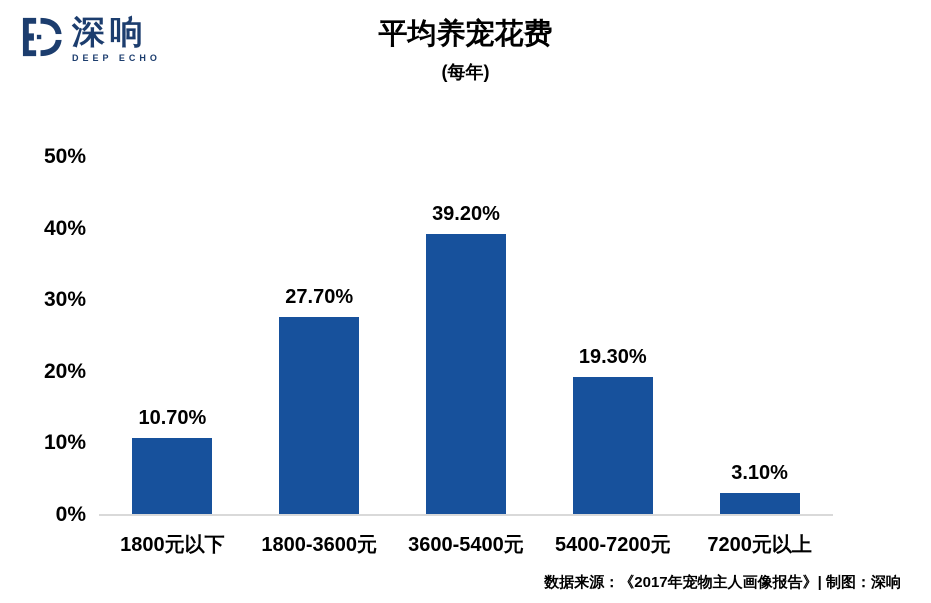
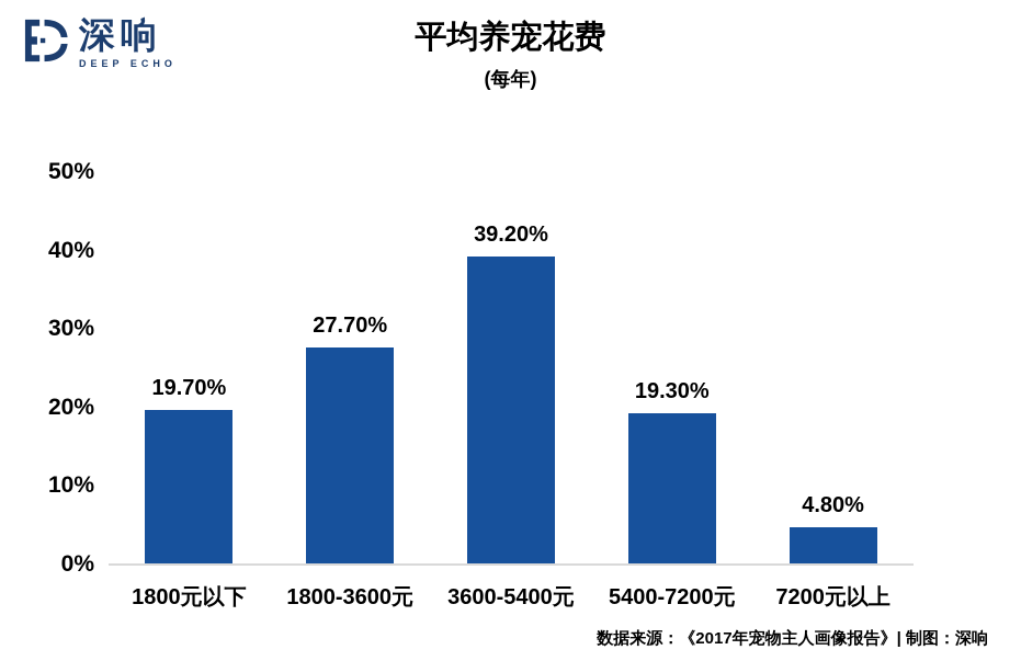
1800元以下: 10.70% -> 19.70%
7200元以上: 3.10% -> 4.80%
